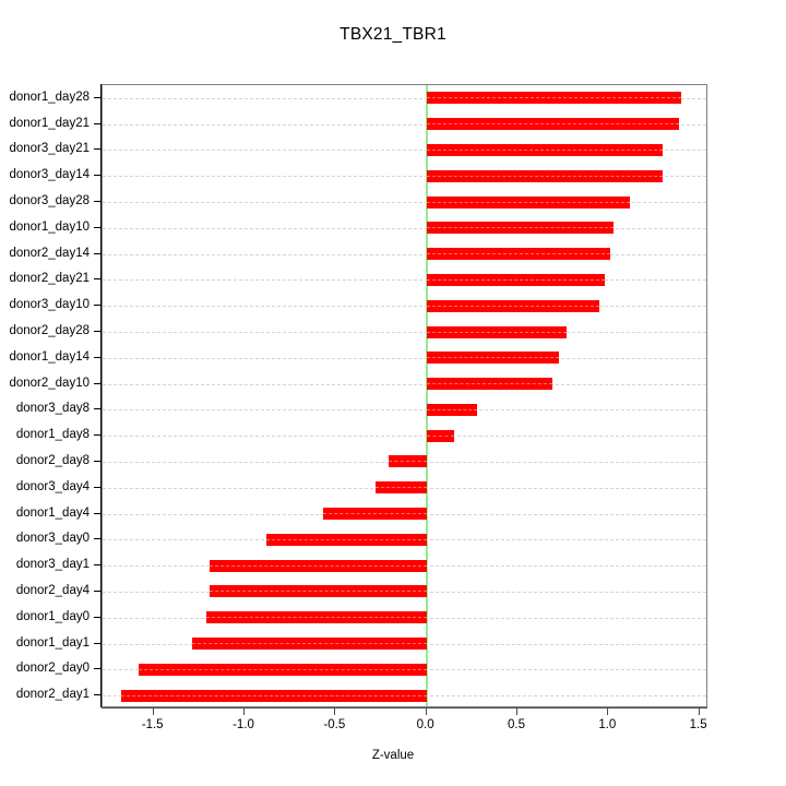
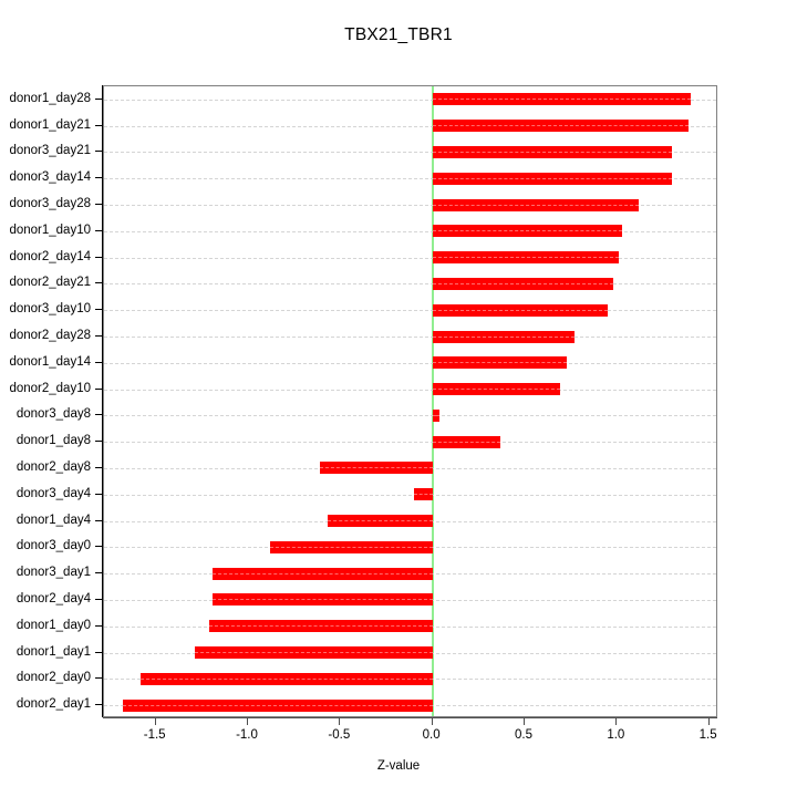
donor3_day8: 0.28 -> 0.04
donor1_day8: 0.15 -> 0.37
donor2_day8: -0.21 -> -0.61
donor3_day4: -0.28 -> -0.10
